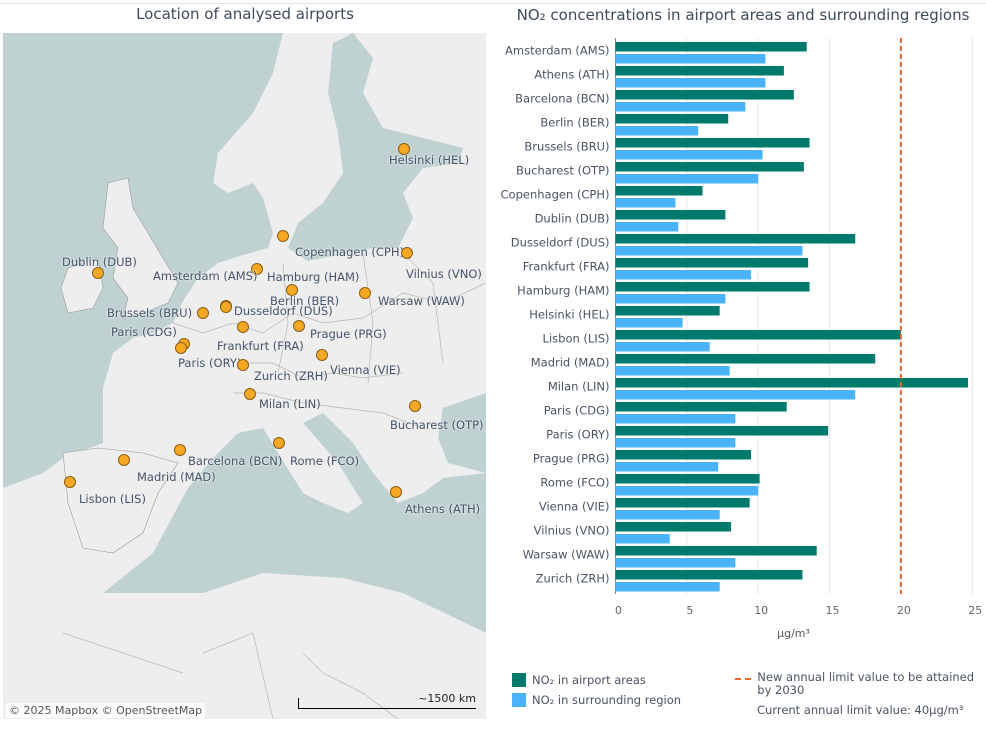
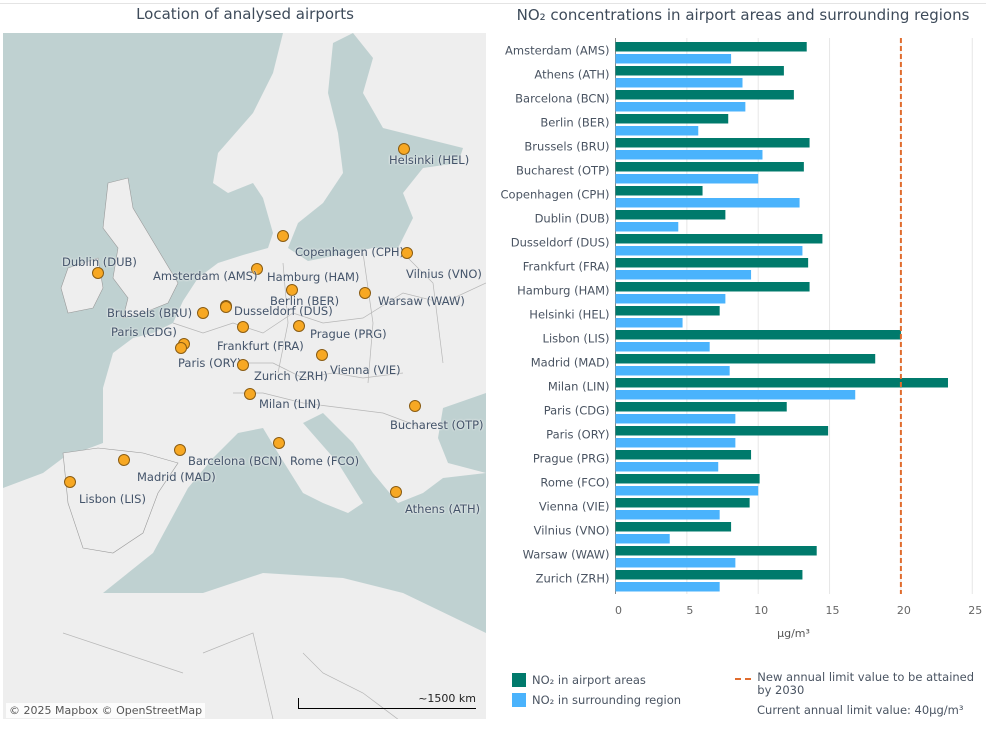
NO₂ in surrounding region/Amsterdam (AMS): 10.5 -> 8.1
NO₂ in surrounding region/Athens (ATH): 10.5 -> 8.9
NO₂ in surrounding region/Copenhagen (CPH): 4.2 -> 12.9
NO₂ in airport areas/Dusseldorf (DUS): 16.8 -> 14.5
NO₂ in airport areas/Milan (LIN): 24.7 -> 23.3
